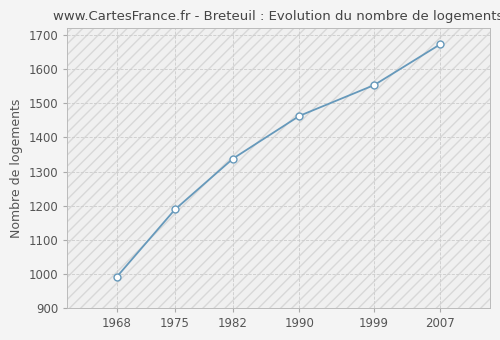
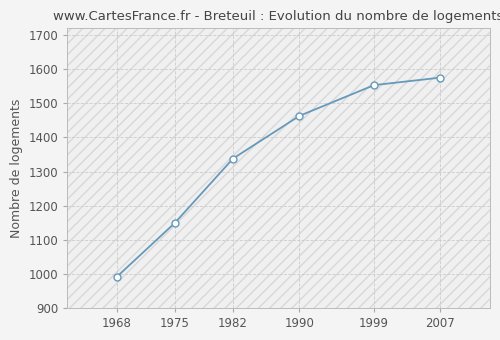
1975: 1189 -> 1150
2007: 1673 -> 1575
